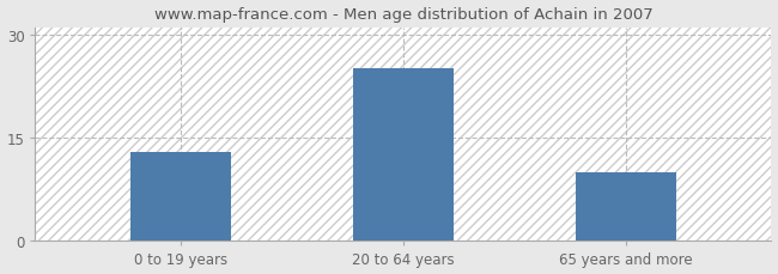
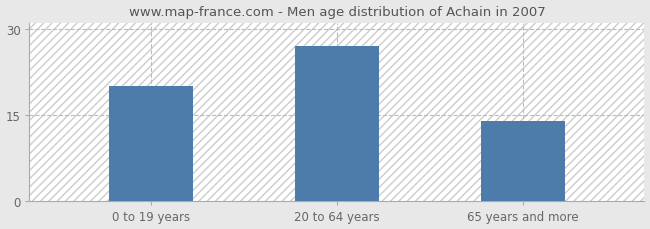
0 to 19 years: 13 -> 20
20 to 64 years: 25 -> 27
65 years and more: 10 -> 14
